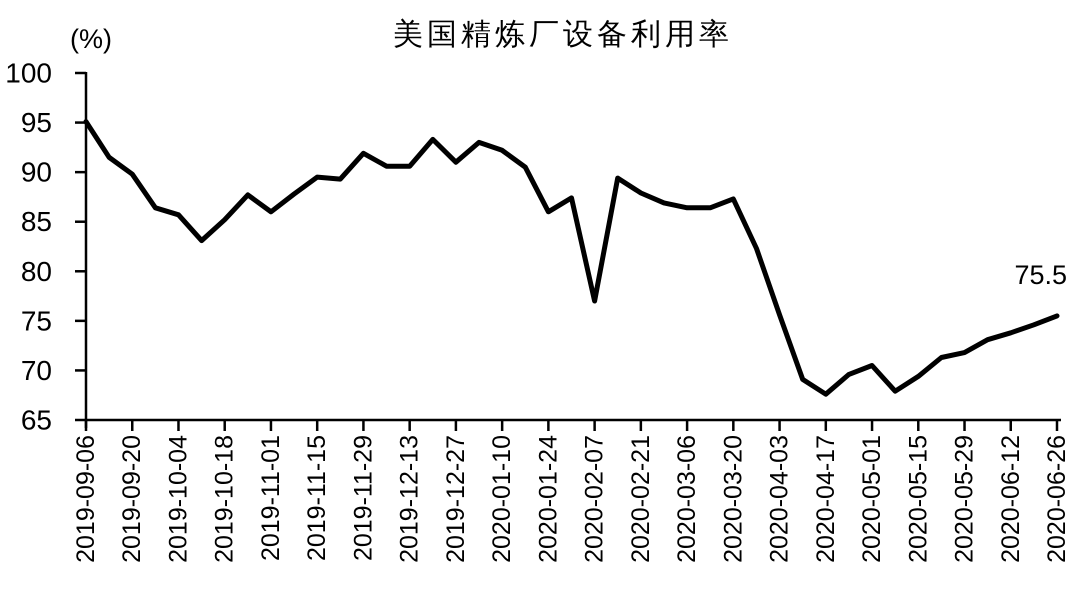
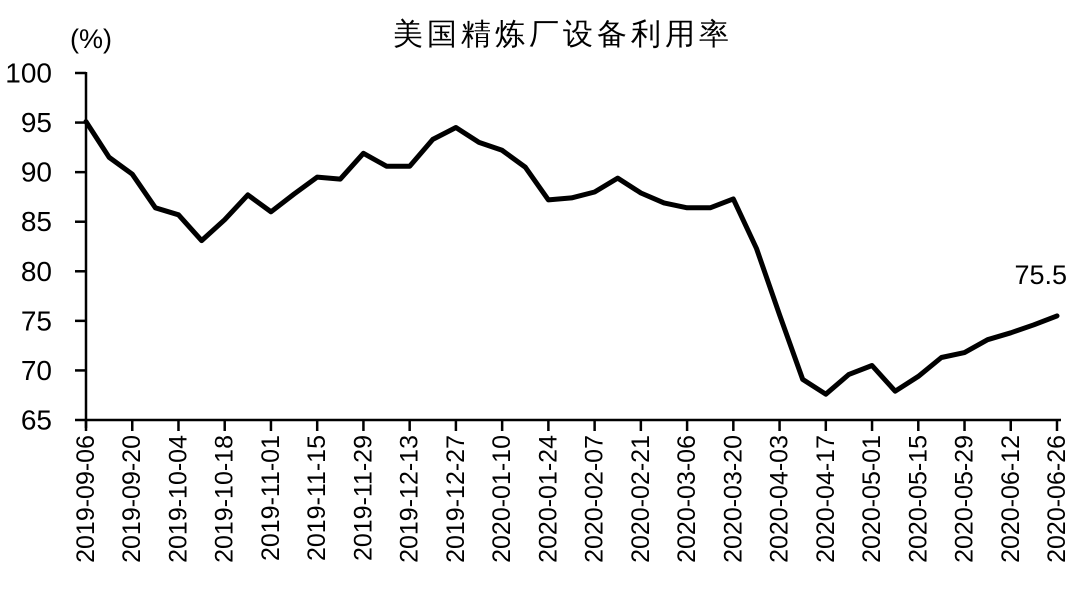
2019-12-27: 91 -> 94
2020-01-24: 86 -> 87
2020-02-07: 77 -> 88
